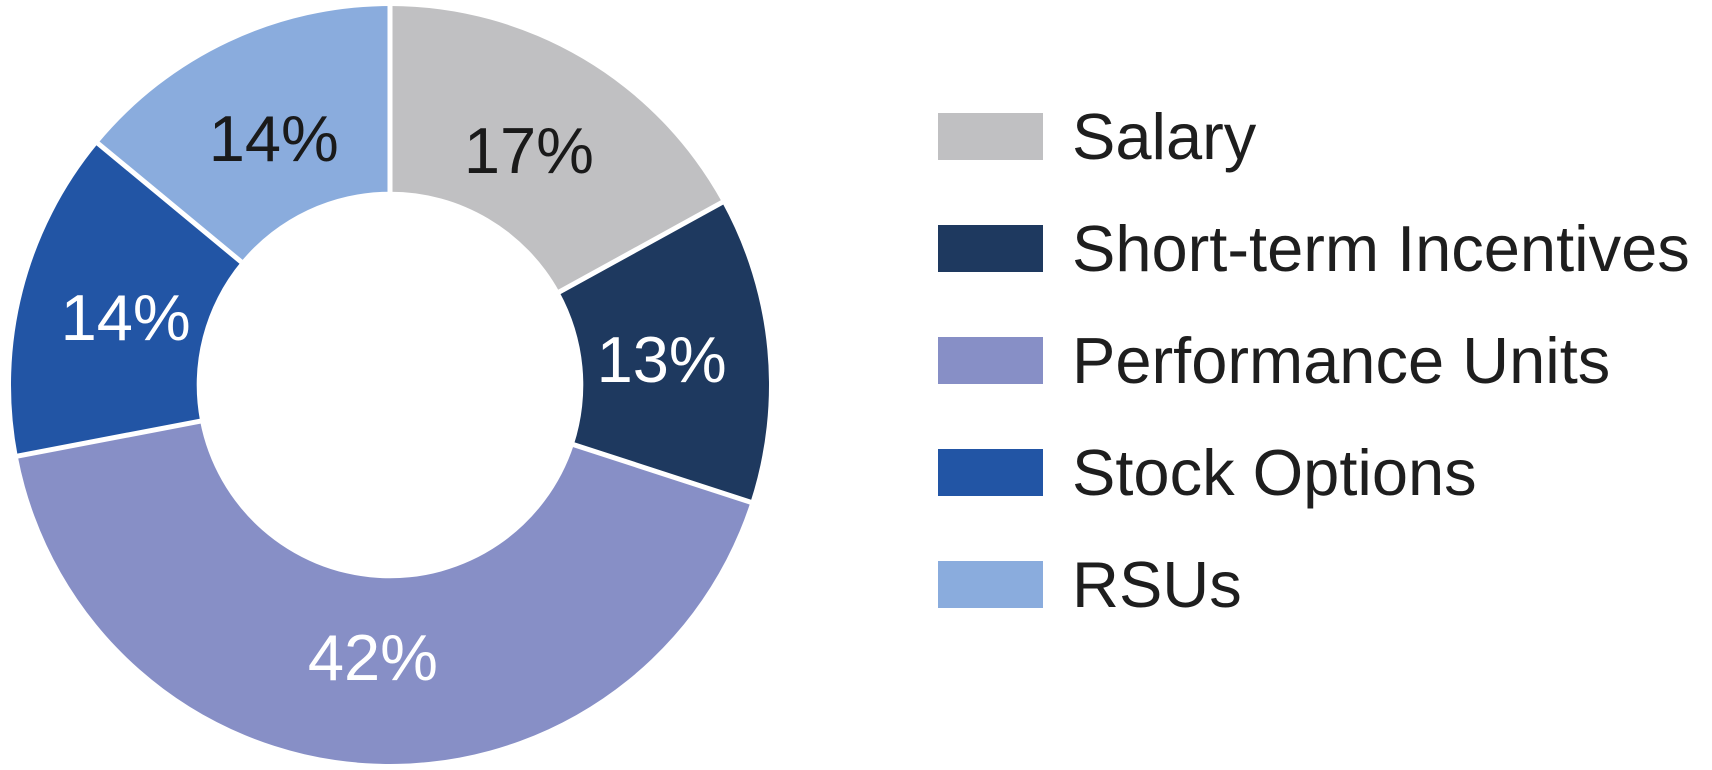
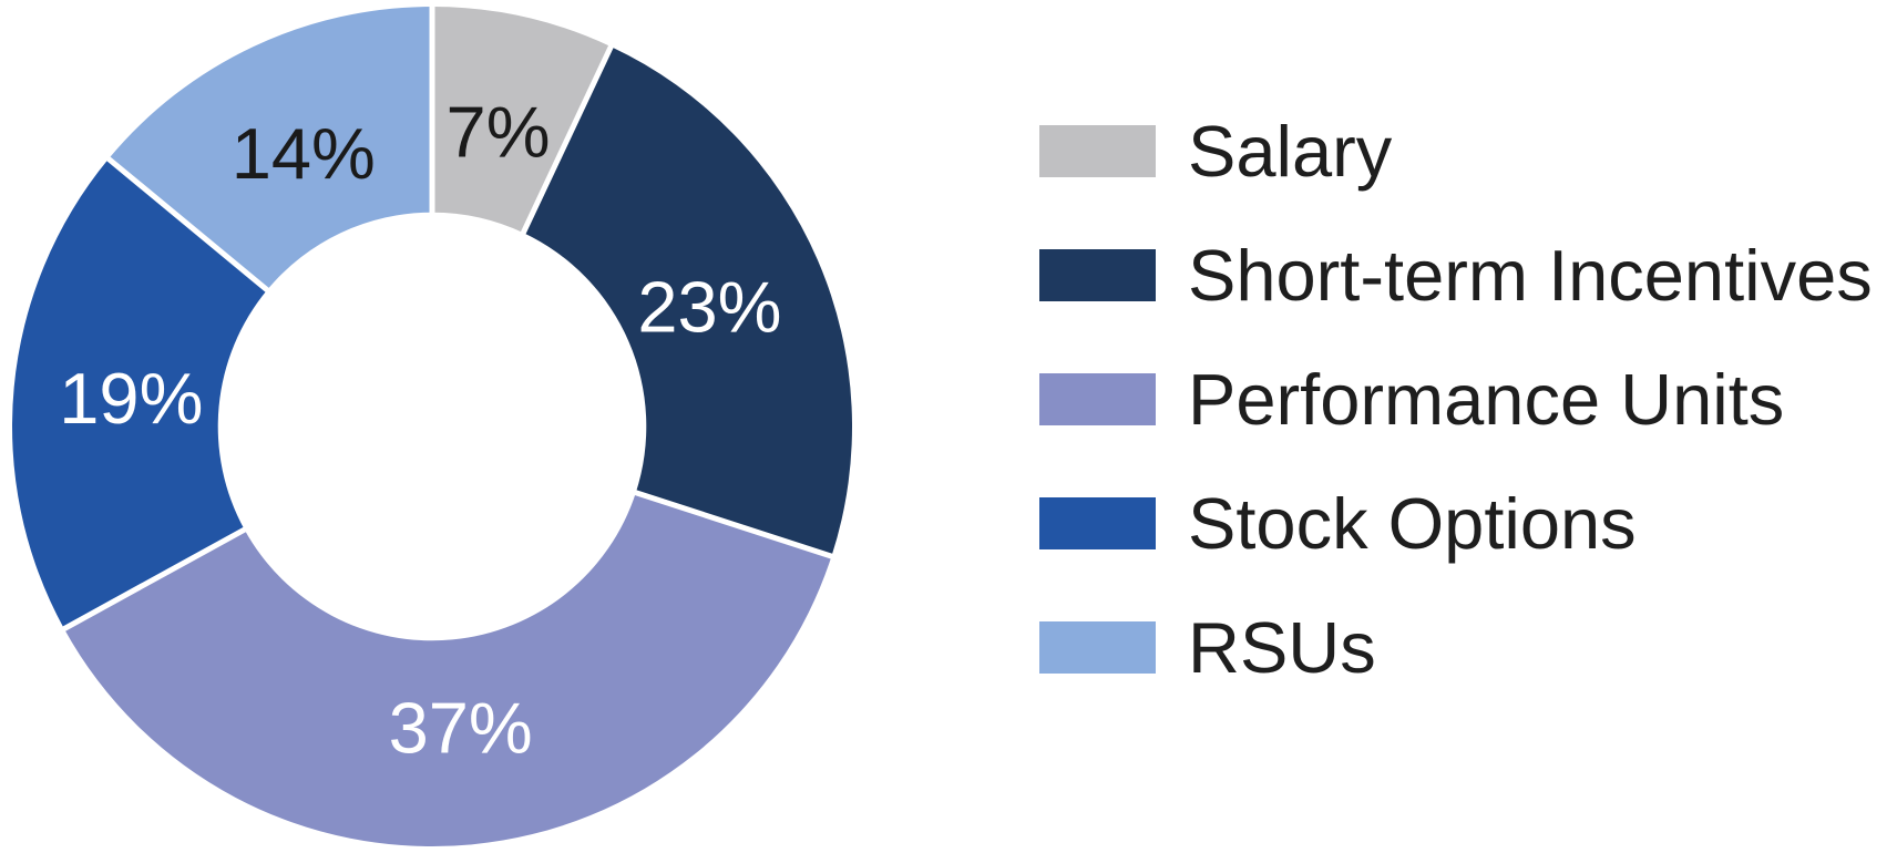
Salary: 17% -> 7%
Short-term Incentives: 13% -> 23%
Performance Units: 42% -> 37%
Stock Options: 14% -> 19%
